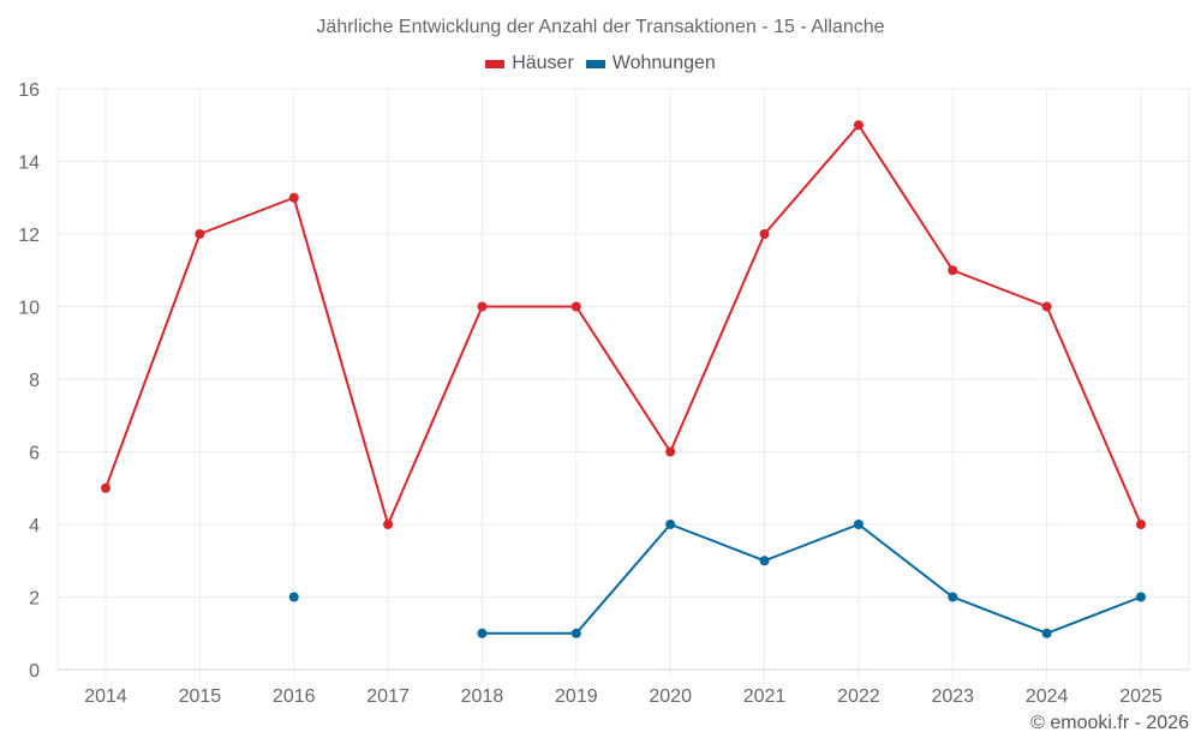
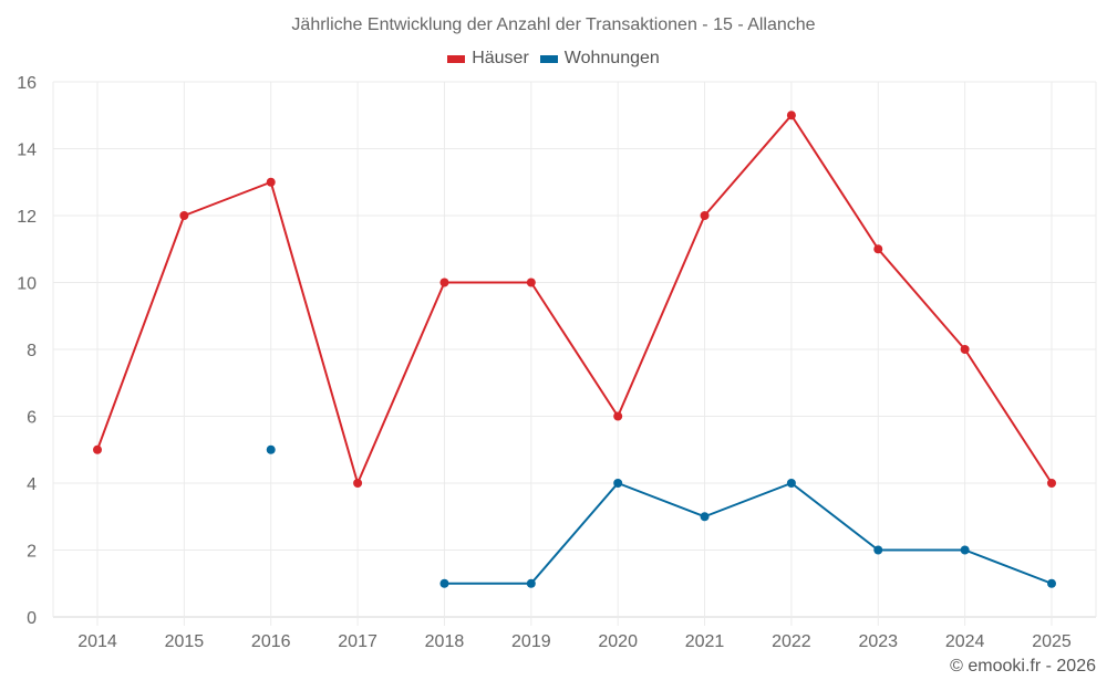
Wohnungen/2016: 2 -> 5
Häuser/2024: 10 -> 8
Wohnungen/2024: 1 -> 2
Wohnungen/2025: 2 -> 1
